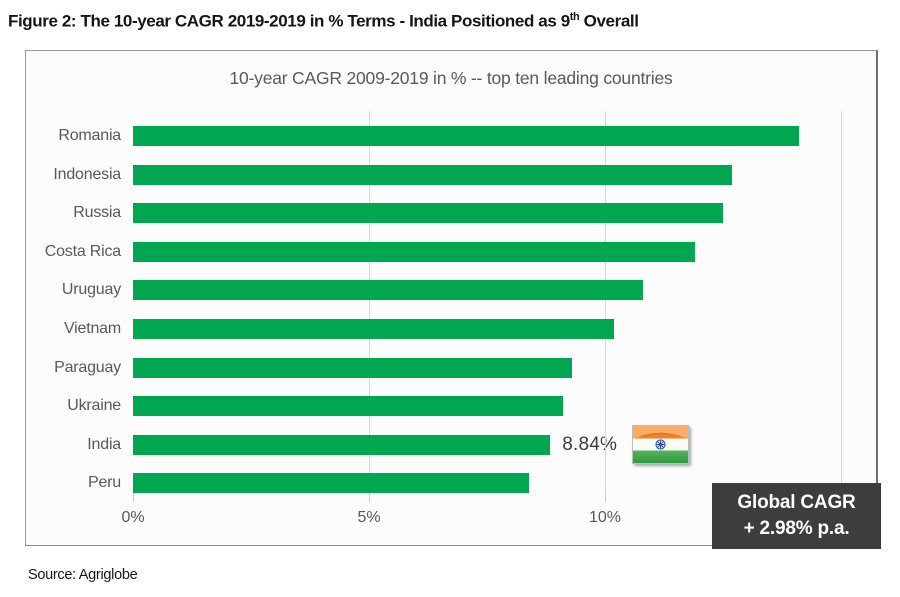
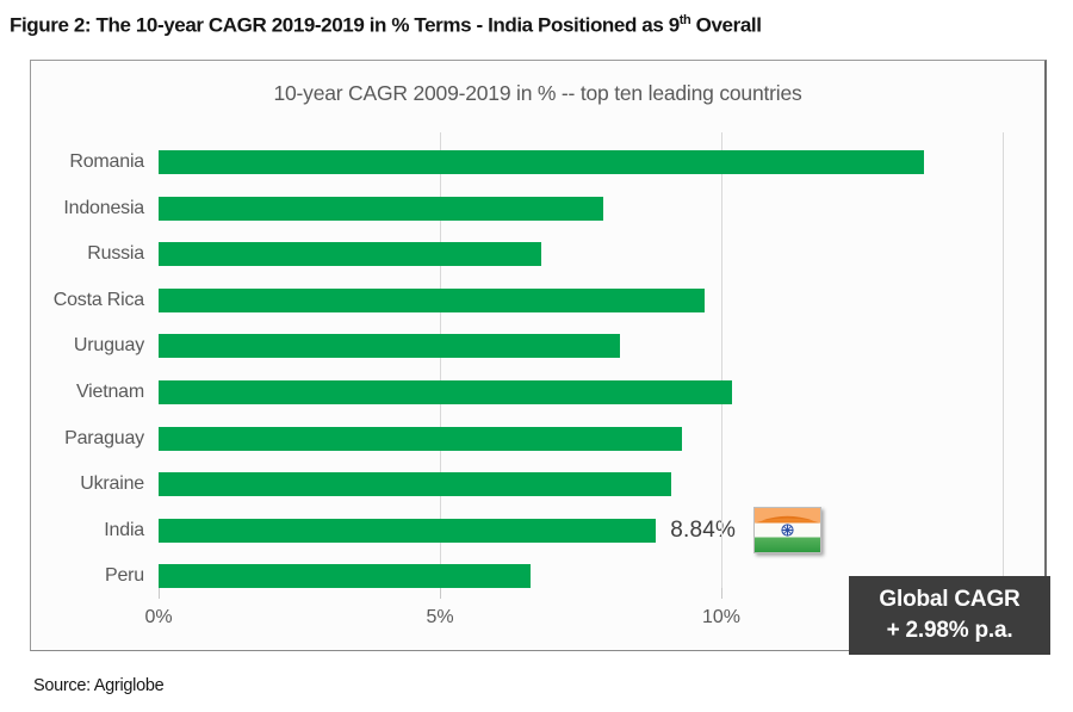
Romania: 14.1% -> 13.6%
Indonesia: 12.7% -> 7.9%
Russia: 12.5% -> 6.8%
Costa Rica: 11.9% -> 9.7%
Uruguay: 10.8% -> 8.2%
Peru: 8.4% -> 6.6%
